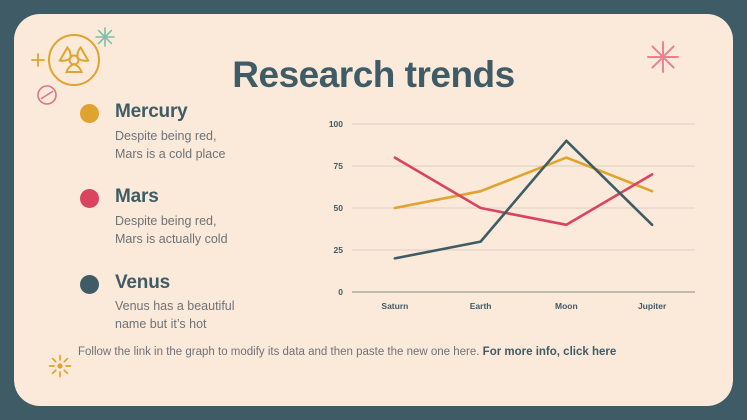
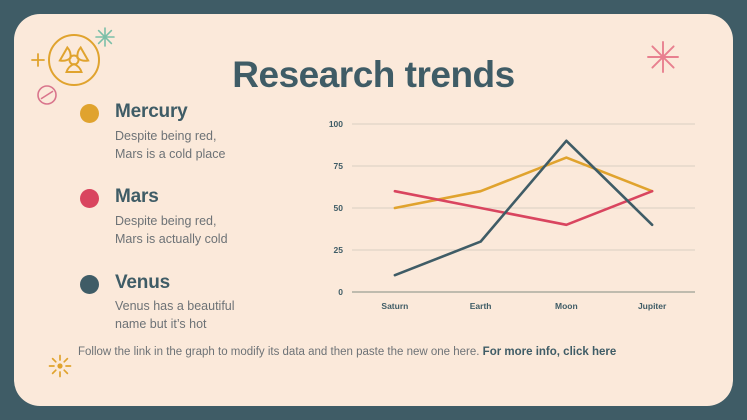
Mars/Saturn: 80 -> 60
Venus/Saturn: 20 -> 10
Mars/Jupiter: 70 -> 60
